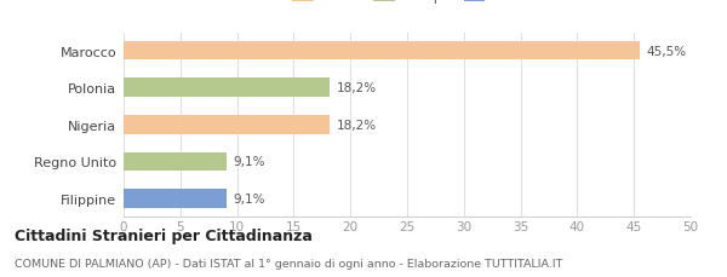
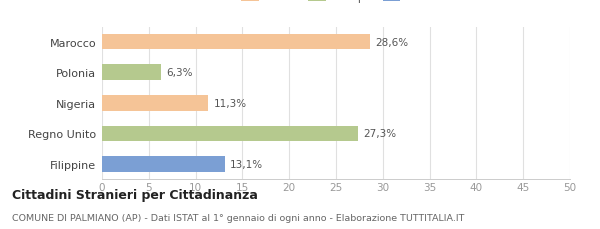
Marocco: 45,5% -> 28,6%
Polonia: 18,2% -> 6,3%
Nigeria: 18,2% -> 11,3%
Regno Unito: 9,1% -> 27,3%
Filippine: 9,1% -> 13,1%
